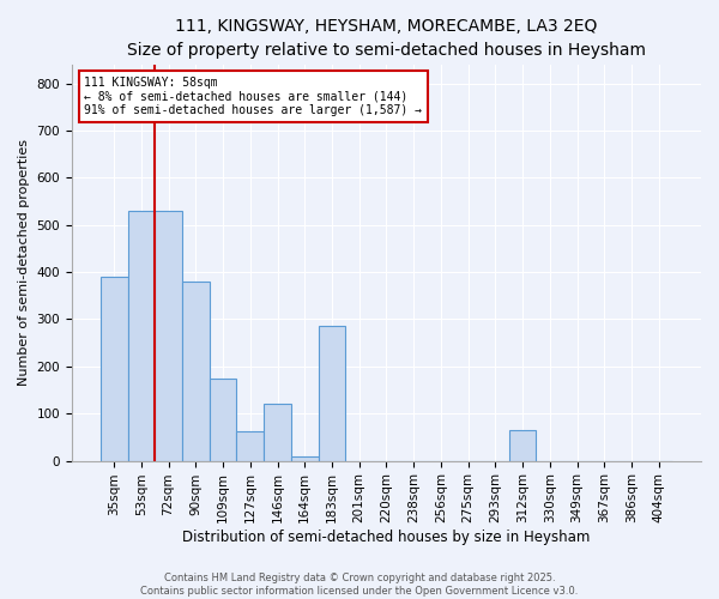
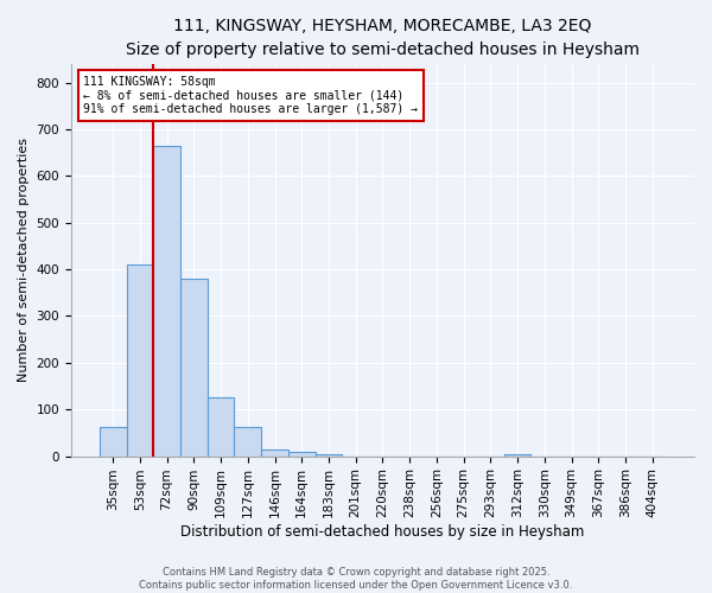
35sqm: 390 -> 63
53sqm: 530 -> 410
72sqm: 530 -> 665
109sqm: 175 -> 125
146sqm: 120 -> 15
183sqm: 285 -> 5
312sqm: 65 -> 5
